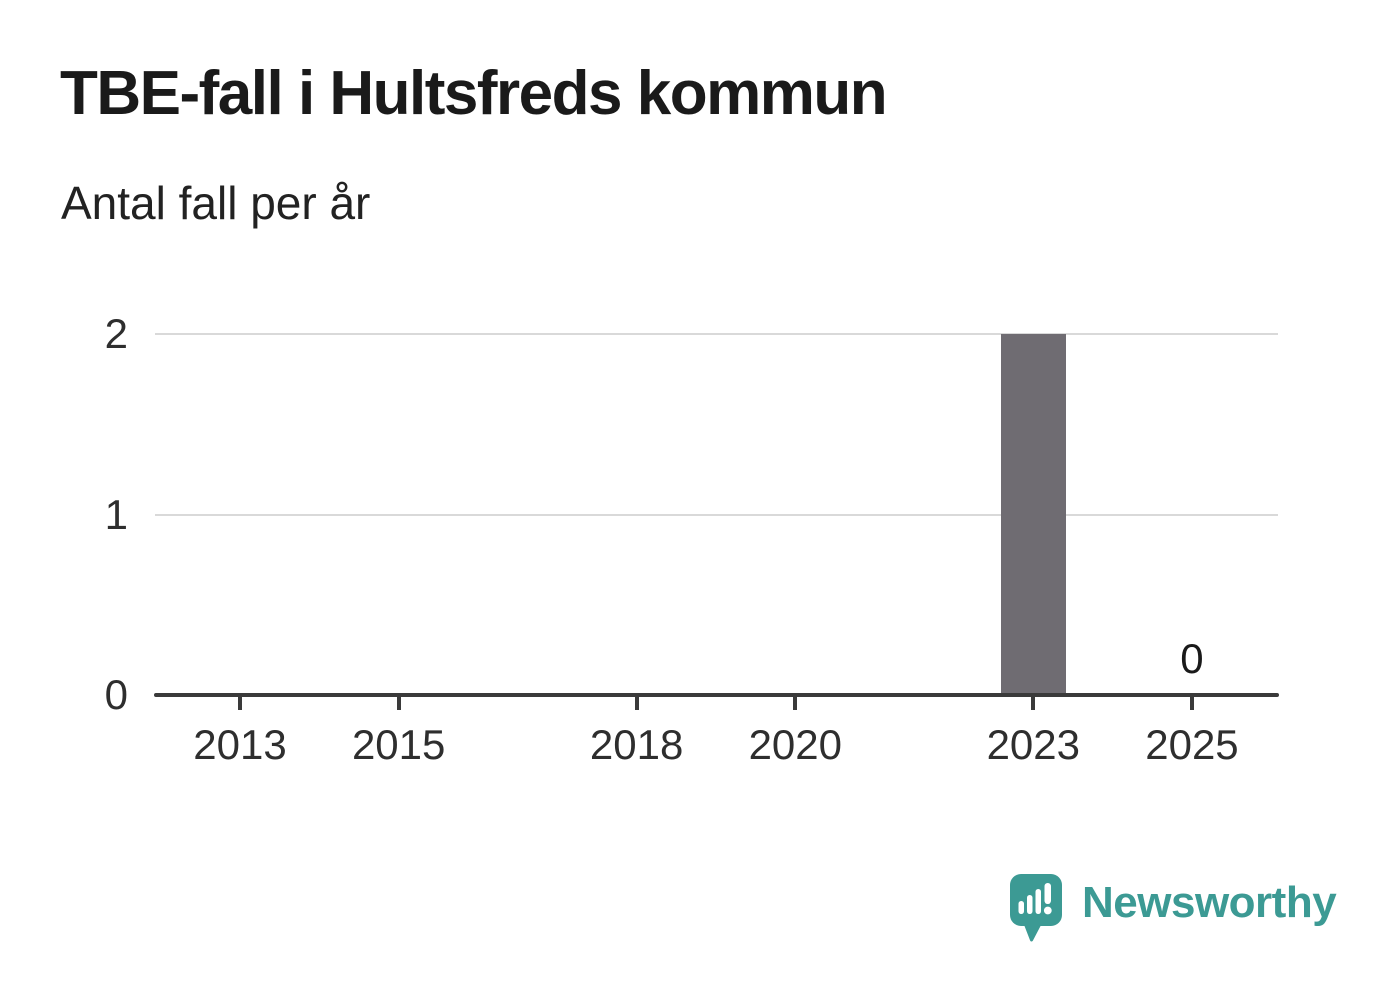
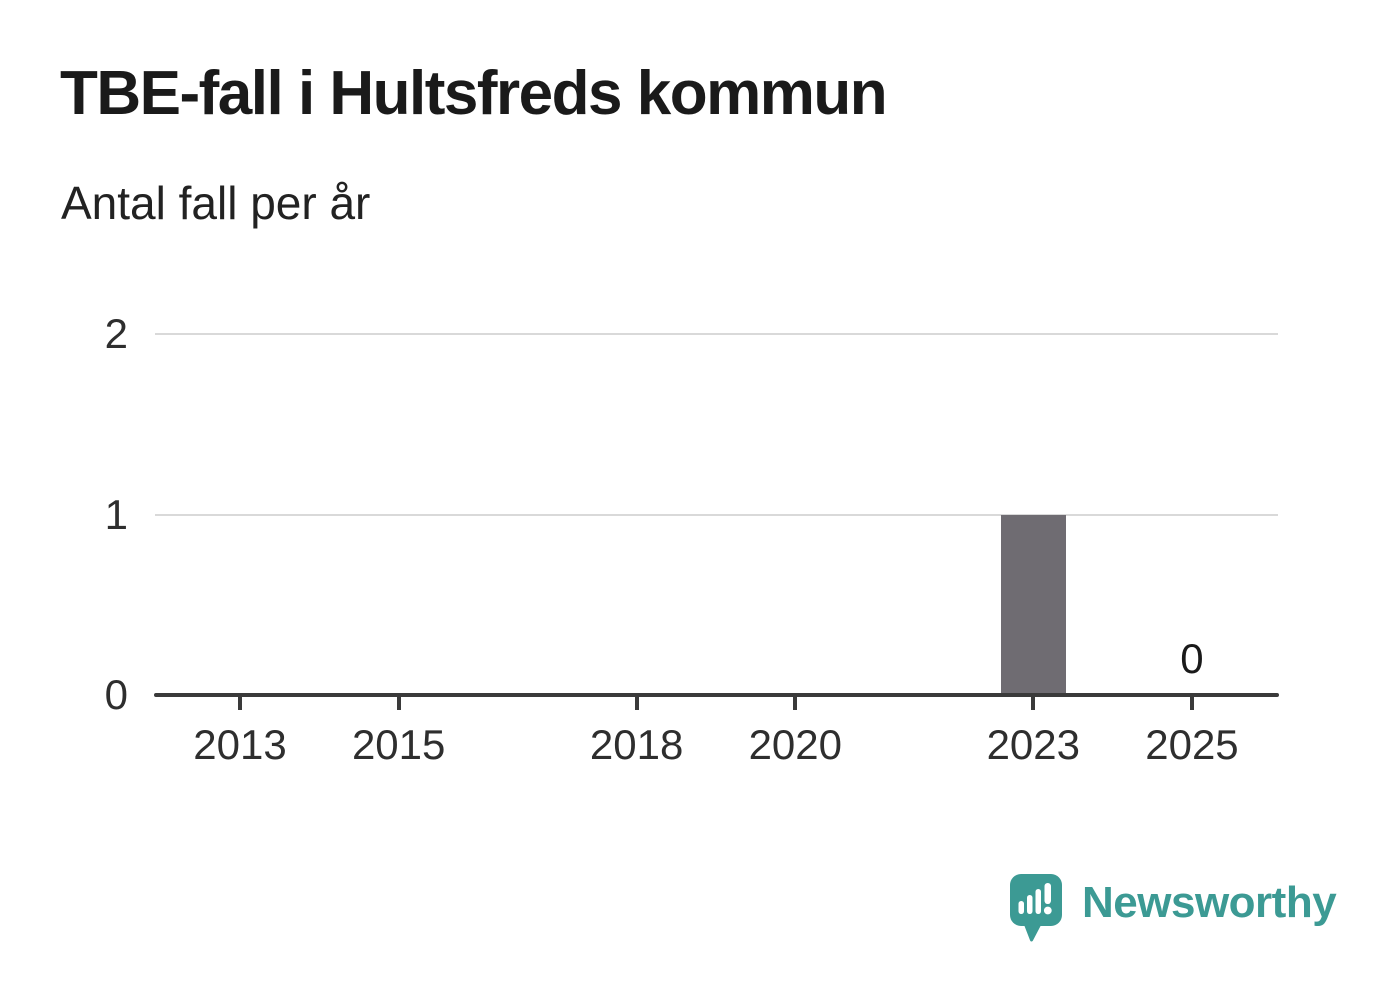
2023: 2 -> 1
